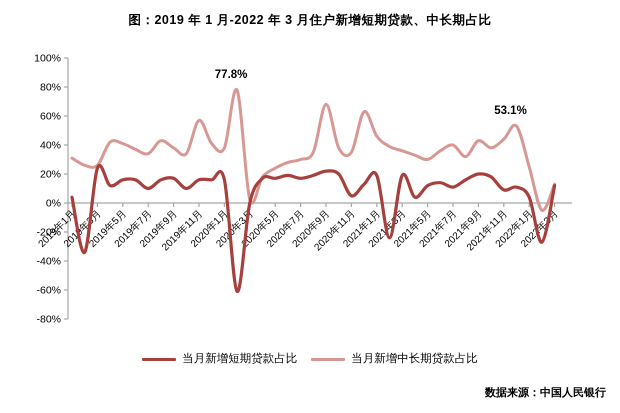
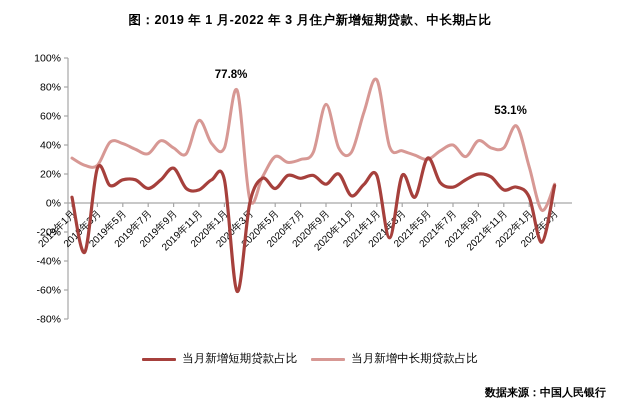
当月新增短期贷款占比/2019年9月: 17% -> 24%
当月新增短期贷款占比/2019年11月: 16% -> 9%
当月新增短期贷款占比/2020年5月: 17% -> 10%
当月新增中长期贷款占比/2020年5月: 24% -> 32%
当月新增短期贷款占比/2020年9月: 22% -> 13%
当月新增中长期贷款占比/2021年1月: 46% -> 85%
当月新增短期贷款占比/2021年5月: 12% -> 31%
当月新增中长期贷款占比/2021年11月: 44% -> 38%
